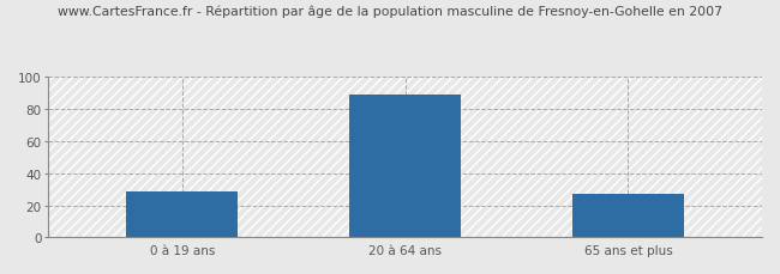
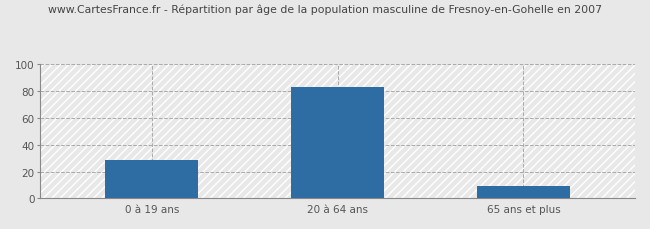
20 à 64 ans: 89 -> 83
65 ans et plus: 27 -> 9
